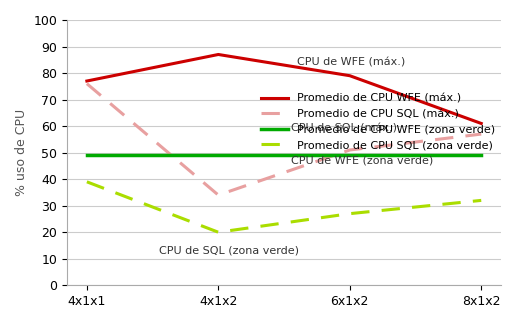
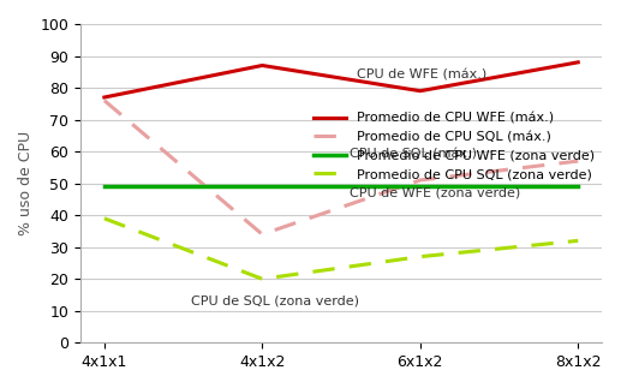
Promedio de CPU WFE (máx.)/8x1x2: 61 -> 88
